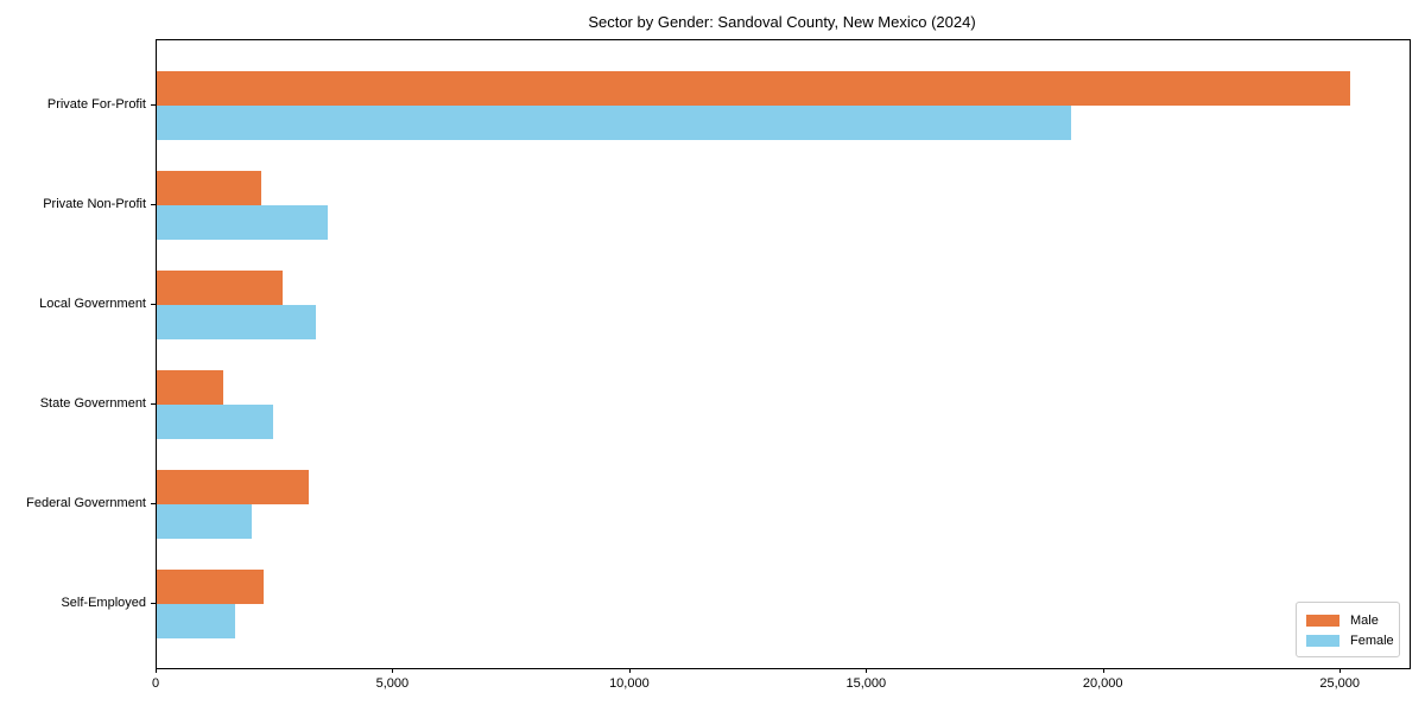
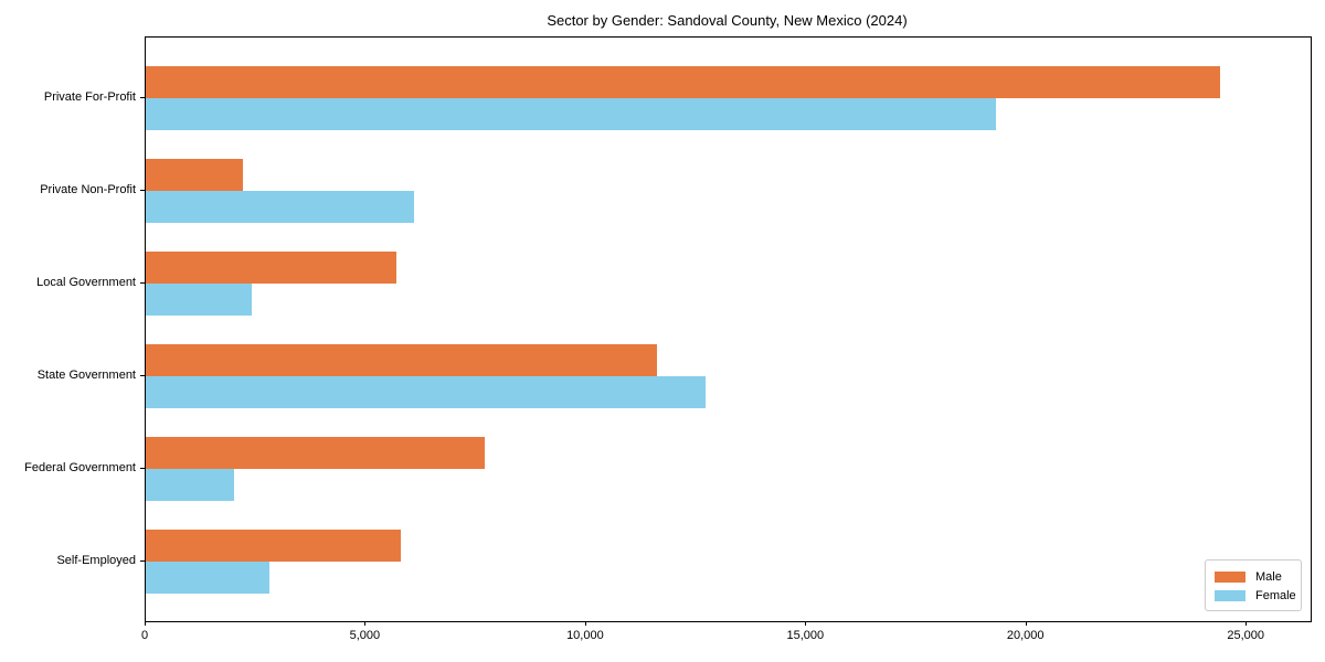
Male/Private For-Profit: 25200 -> 24400
Female/Private Non-Profit: 3600 -> 6100
Male/Local Government: 2600 -> 5700
Female/Local Government: 3400 -> 2400
Male/State Government: 1400 -> 11600
Female/State Government: 2400 -> 12700
Male/Federal Government: 3200 -> 7700
Male/Self-Employed: 2200 -> 5800
Female/Self-Employed: 1600 -> 2800
